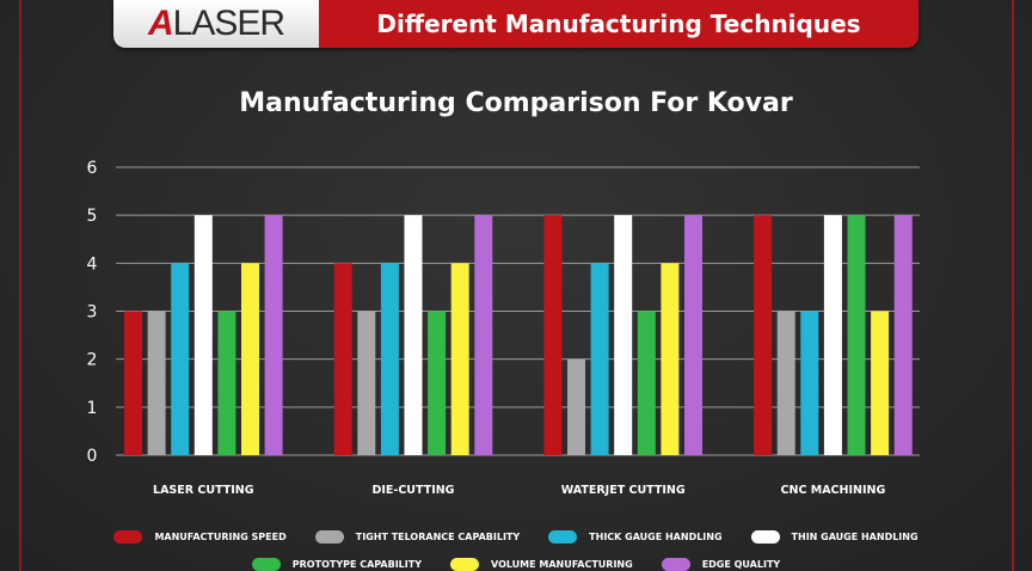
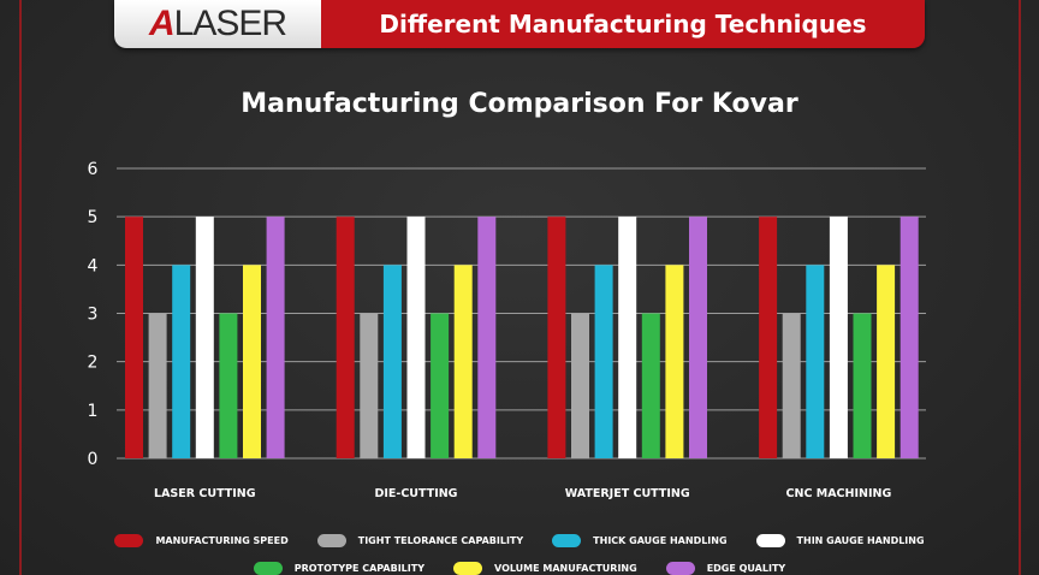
MANUFACTURING SPEED/LASER CUTTING: 3 -> 5
MANUFACTURING SPEED/DIE-CUTTING: 4 -> 5
TIGHT TELORANCE CAPABILITY/WATERJET CUTTING: 2 -> 3
THICK GAUGE HANDLING/CNC MACHINING: 3 -> 4
PROTOTYPE CAPABILITY/CNC MACHINING: 5 -> 3
VOLUME MANUFACTURING/CNC MACHINING: 3 -> 4
